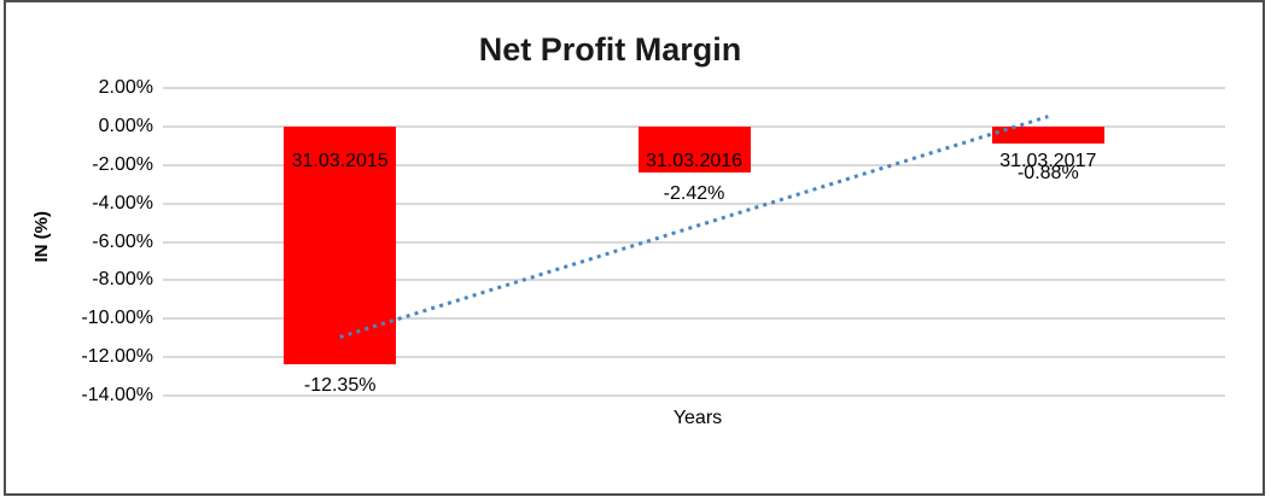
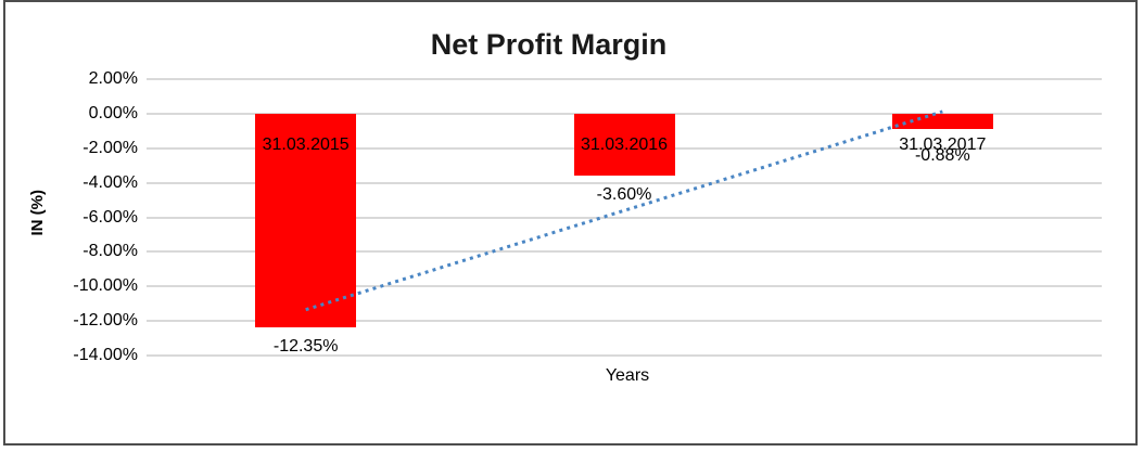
31.03.2016: -2.42% -> -3.60%
